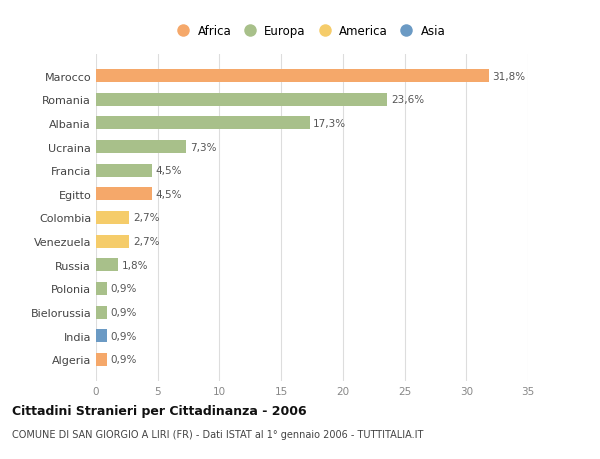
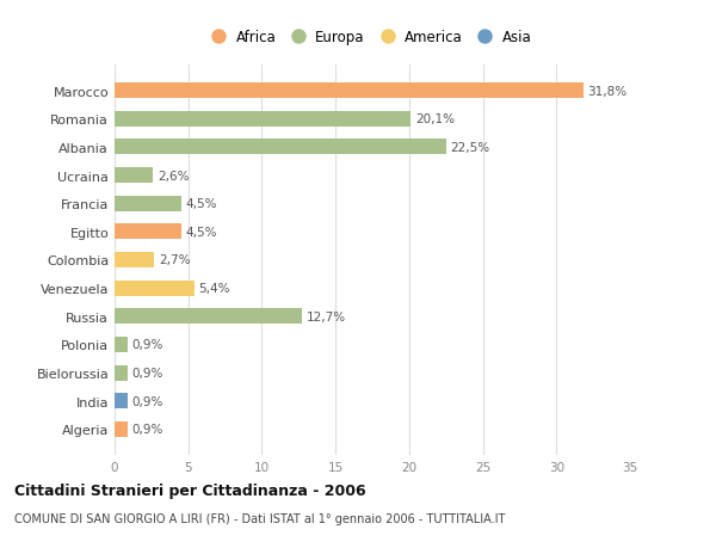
Romania: 23,6% -> 20,1%
Albania: 17,3% -> 22,5%
Ucraina: 7,3% -> 2,6%
Venezuela: 2,7% -> 5,4%
Russia: 1,8% -> 12,7%
